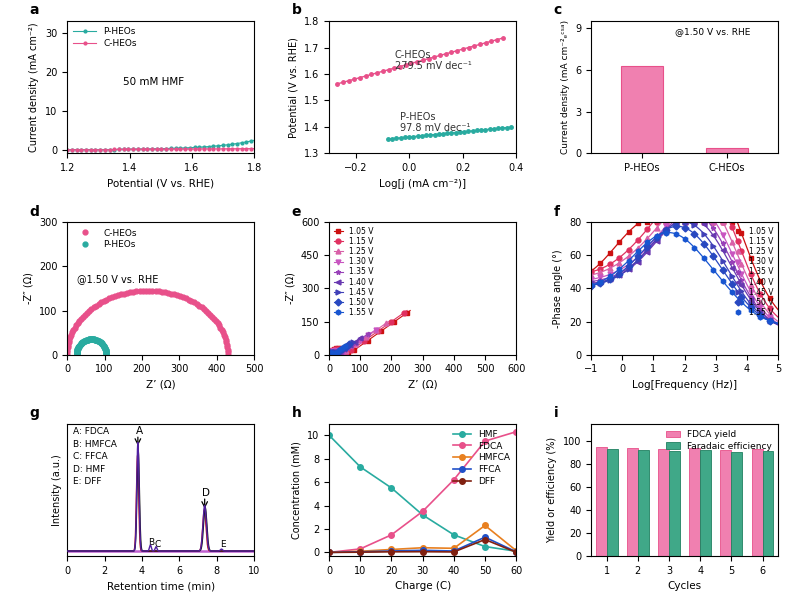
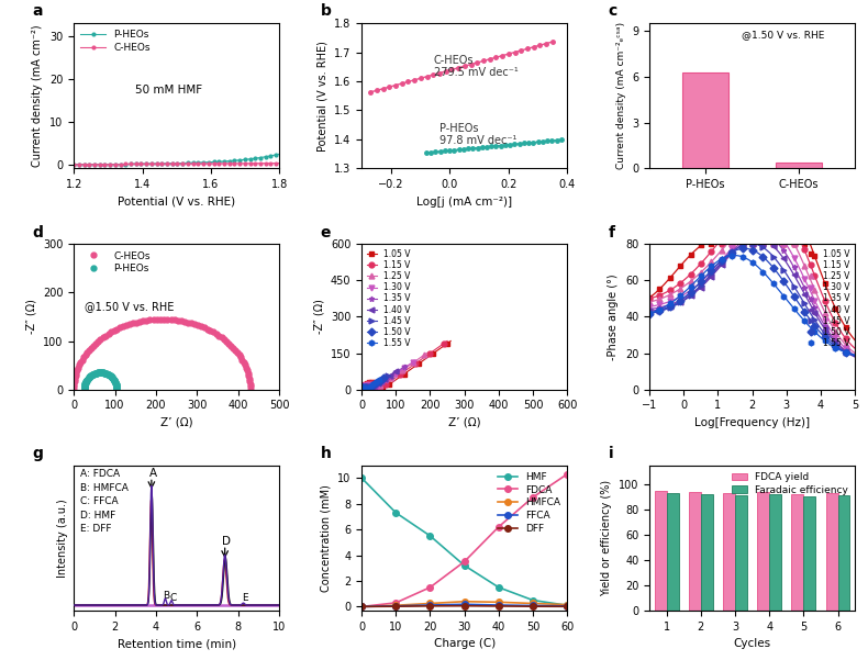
FDCA/50: 9.5 -> 8.5
HMFCA/50: 2.3 -> 0.2
FFCA/50: 1.3 -> 0.1
DFF/50: 1.1 -> 0.0
